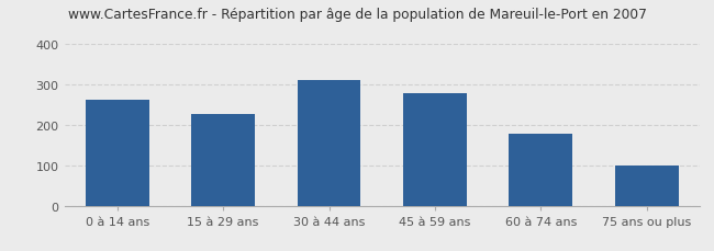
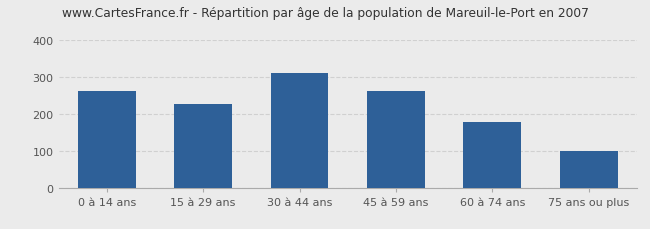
45 à 59 ans: 280 -> 262
